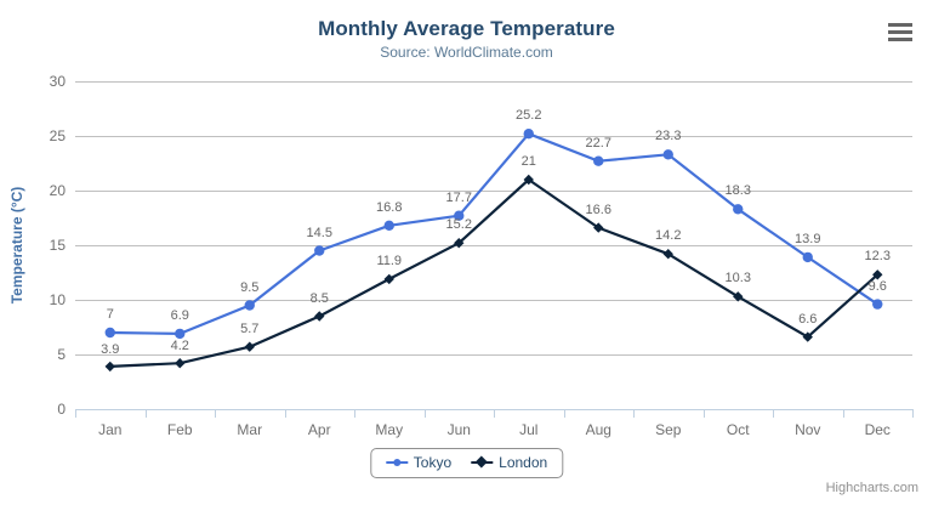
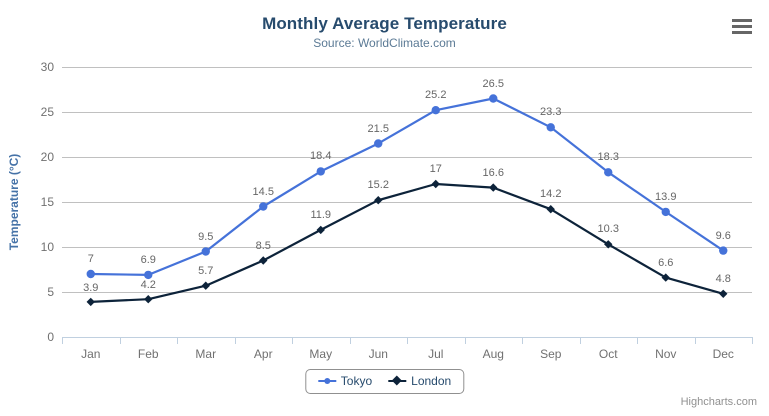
Tokyo/May: 16.8 -> 18.4
Tokyo/Jun: 17.7 -> 21.5
London/Jul: 21 -> 17
Tokyo/Aug: 22.7 -> 26.5
London/Dec: 12.3 -> 4.8
